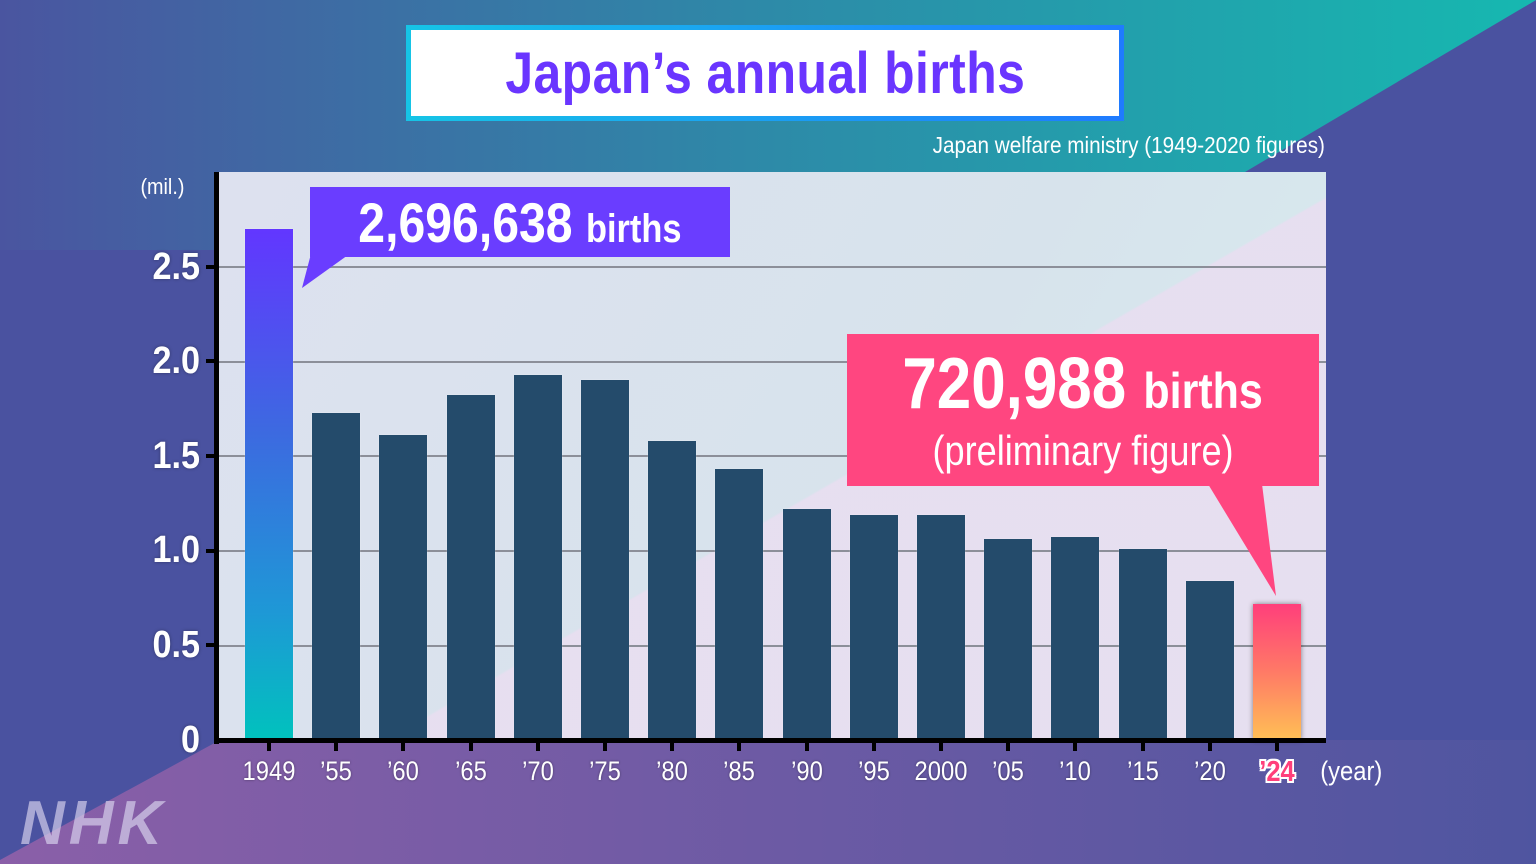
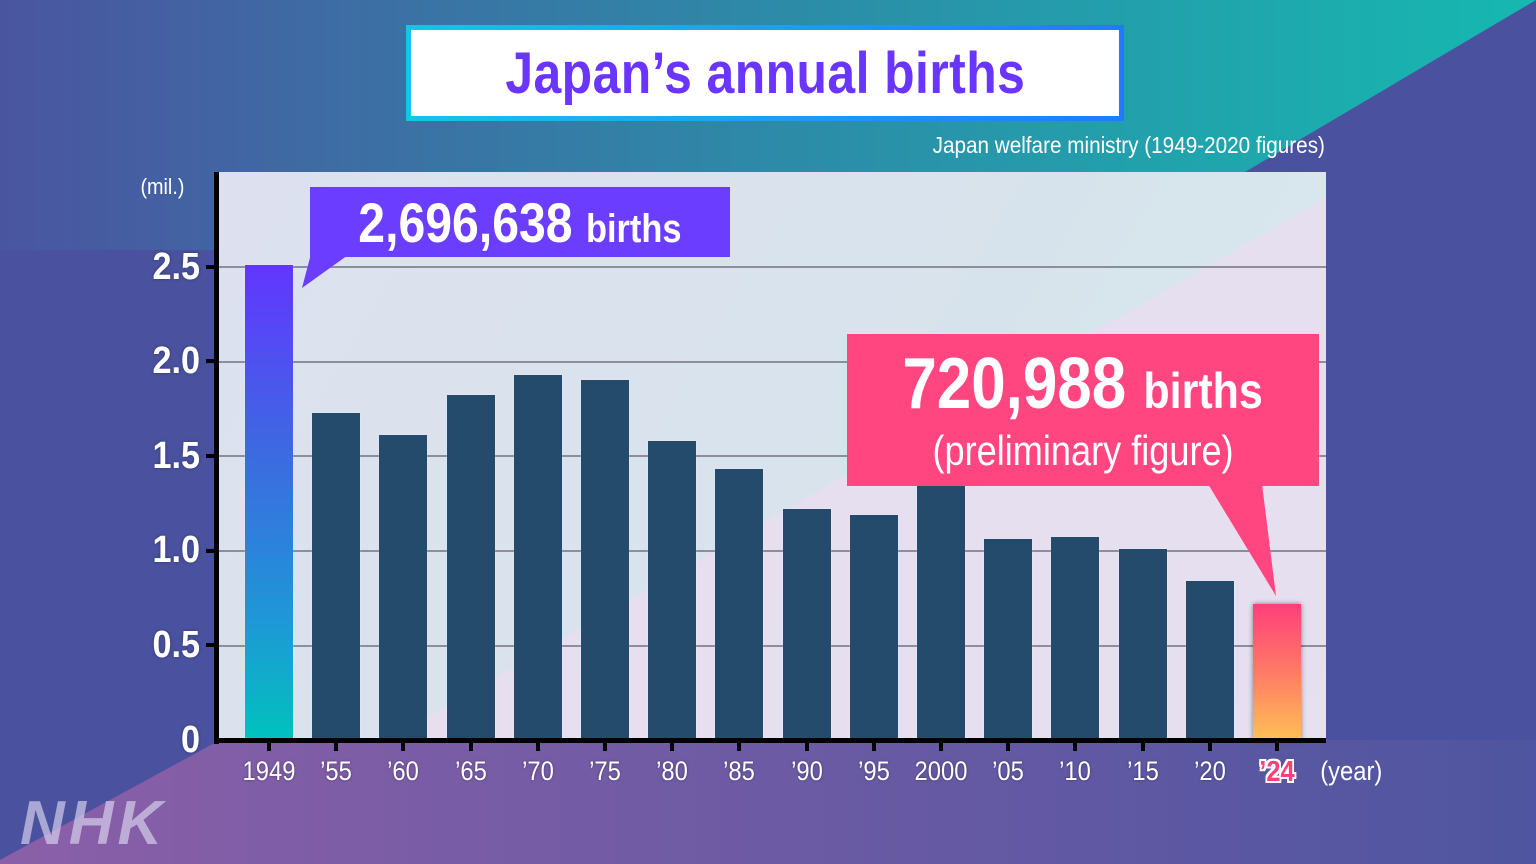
1949: 2.70 -> 2.51
2000: 1.19 -> 1.34
